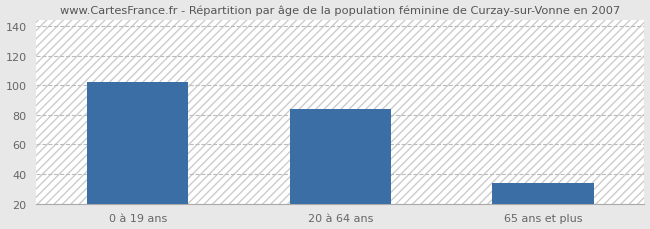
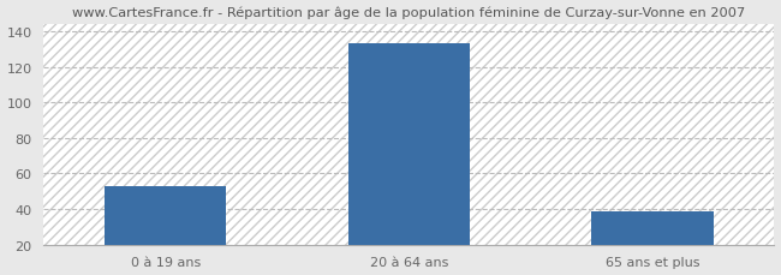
0 à 19 ans: 102 -> 53
20 à 64 ans: 84 -> 133
65 ans et plus: 34 -> 39
